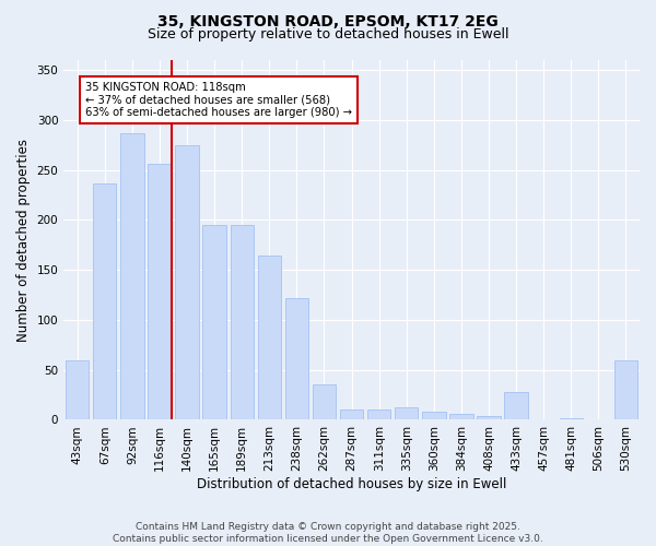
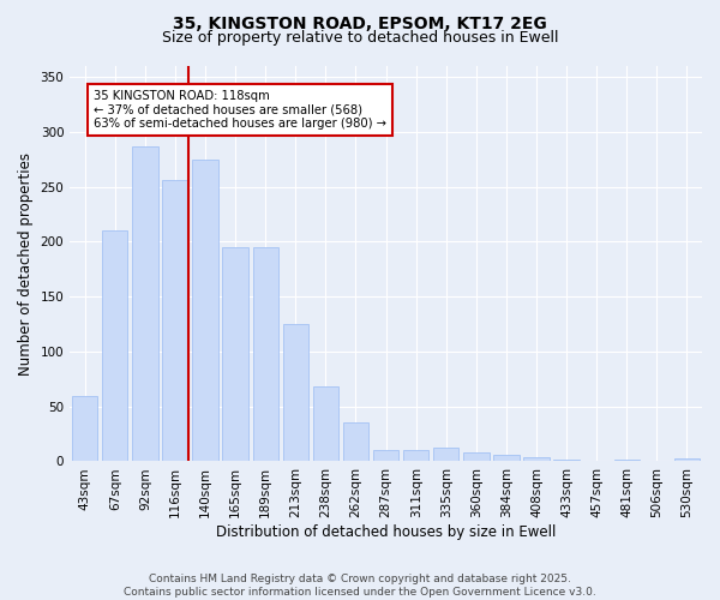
67sqm: 236 -> 210
213sqm: 164 -> 125
238sqm: 122 -> 68
433sqm: 28 -> 2
530sqm: 60 -> 3
